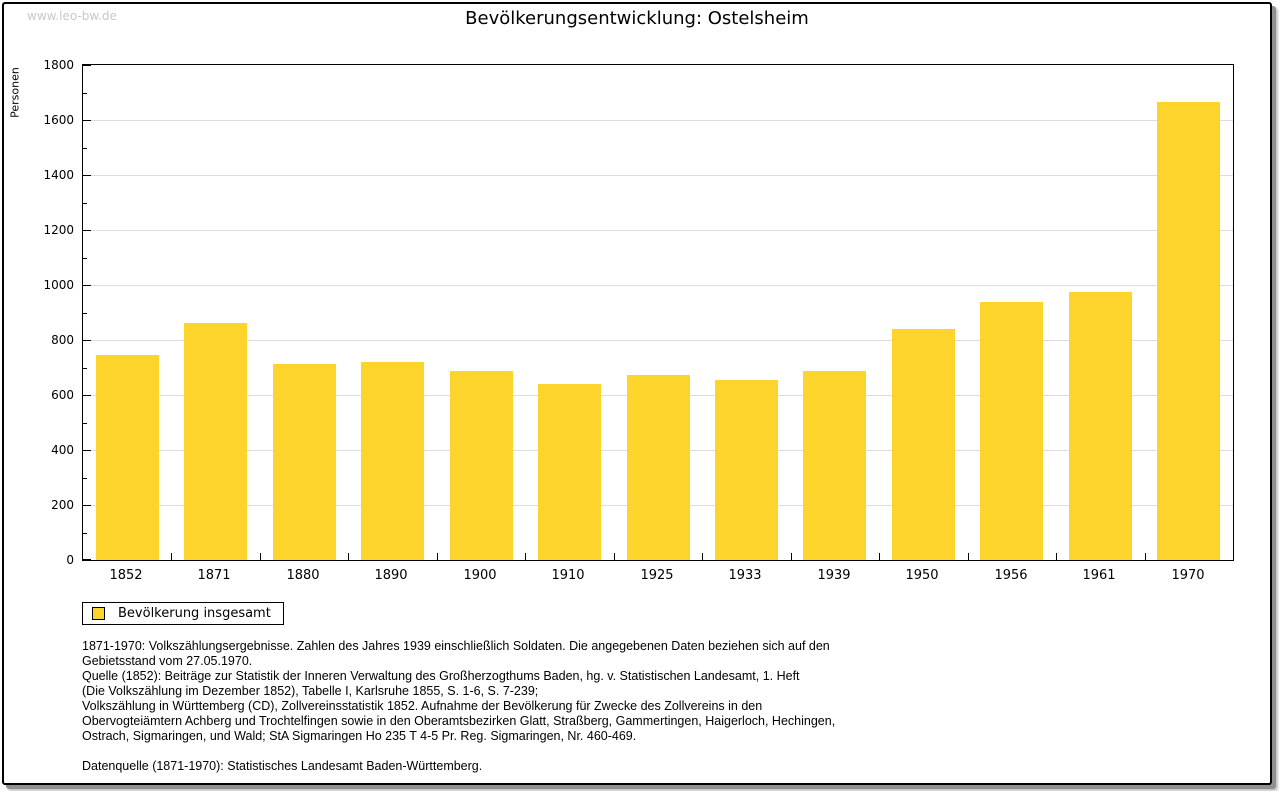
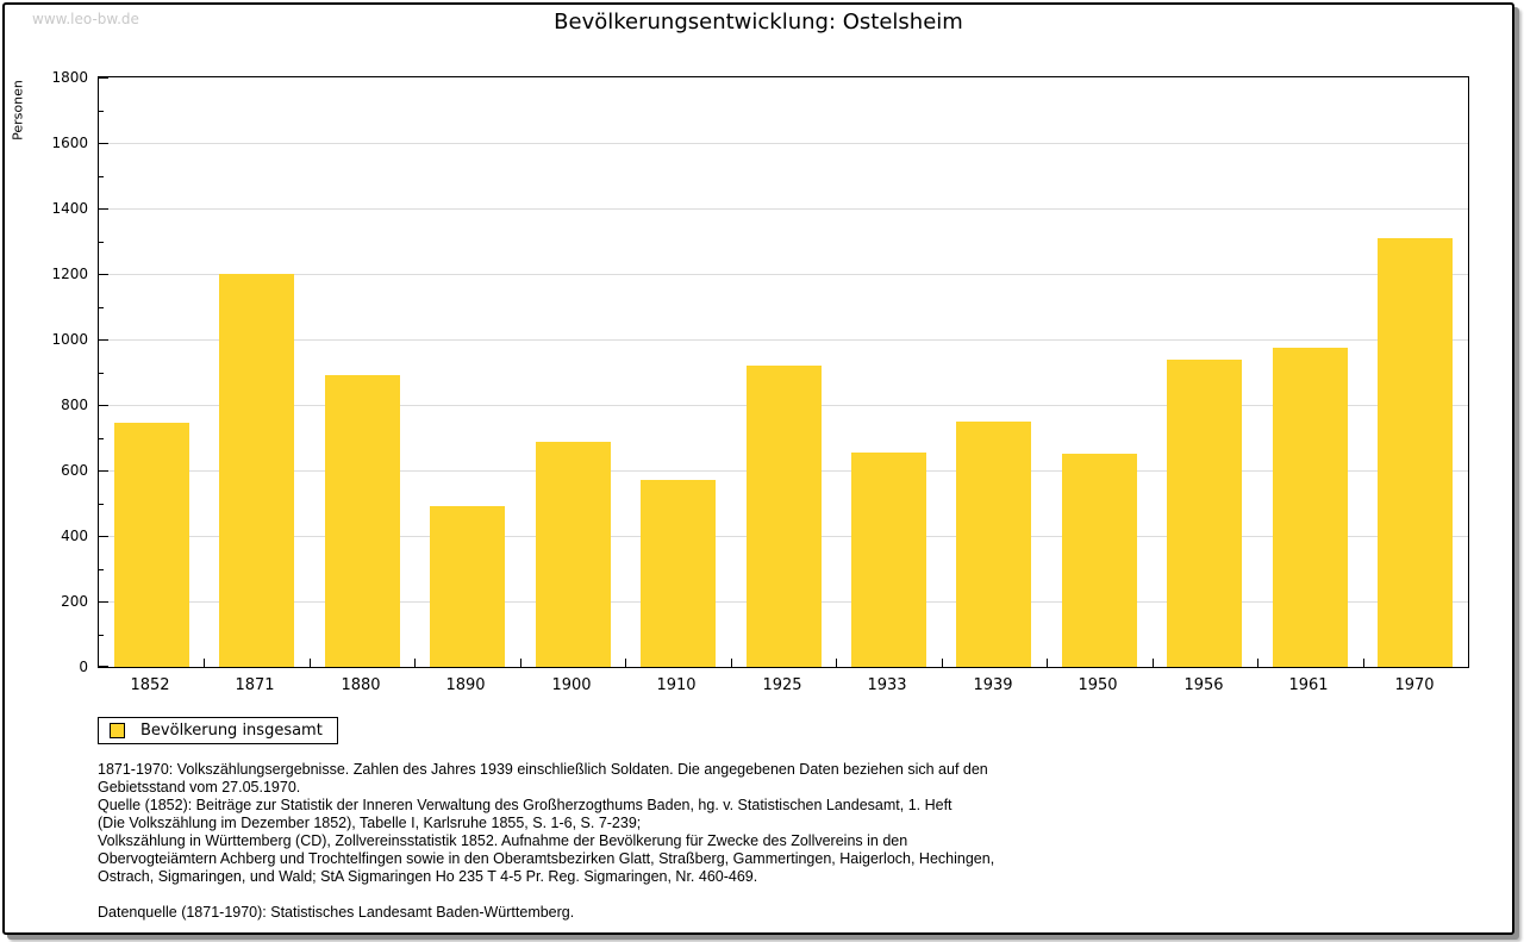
1871: 860 -> 1200
1880: 710 -> 890
1890: 720 -> 490
1910: 640 -> 570
1925: 670 -> 920
1939: 690 -> 750
1950: 840 -> 650
1970: 1660 -> 1310
